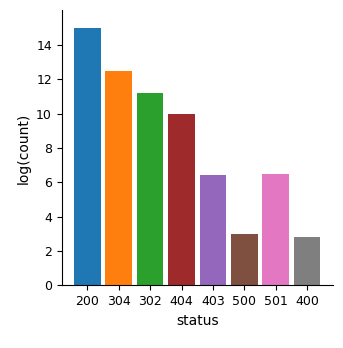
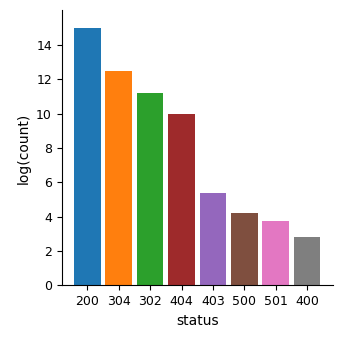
403: 6.4 -> 5.4
500: 3.0 -> 4.2
501: 6.5 -> 3.8
